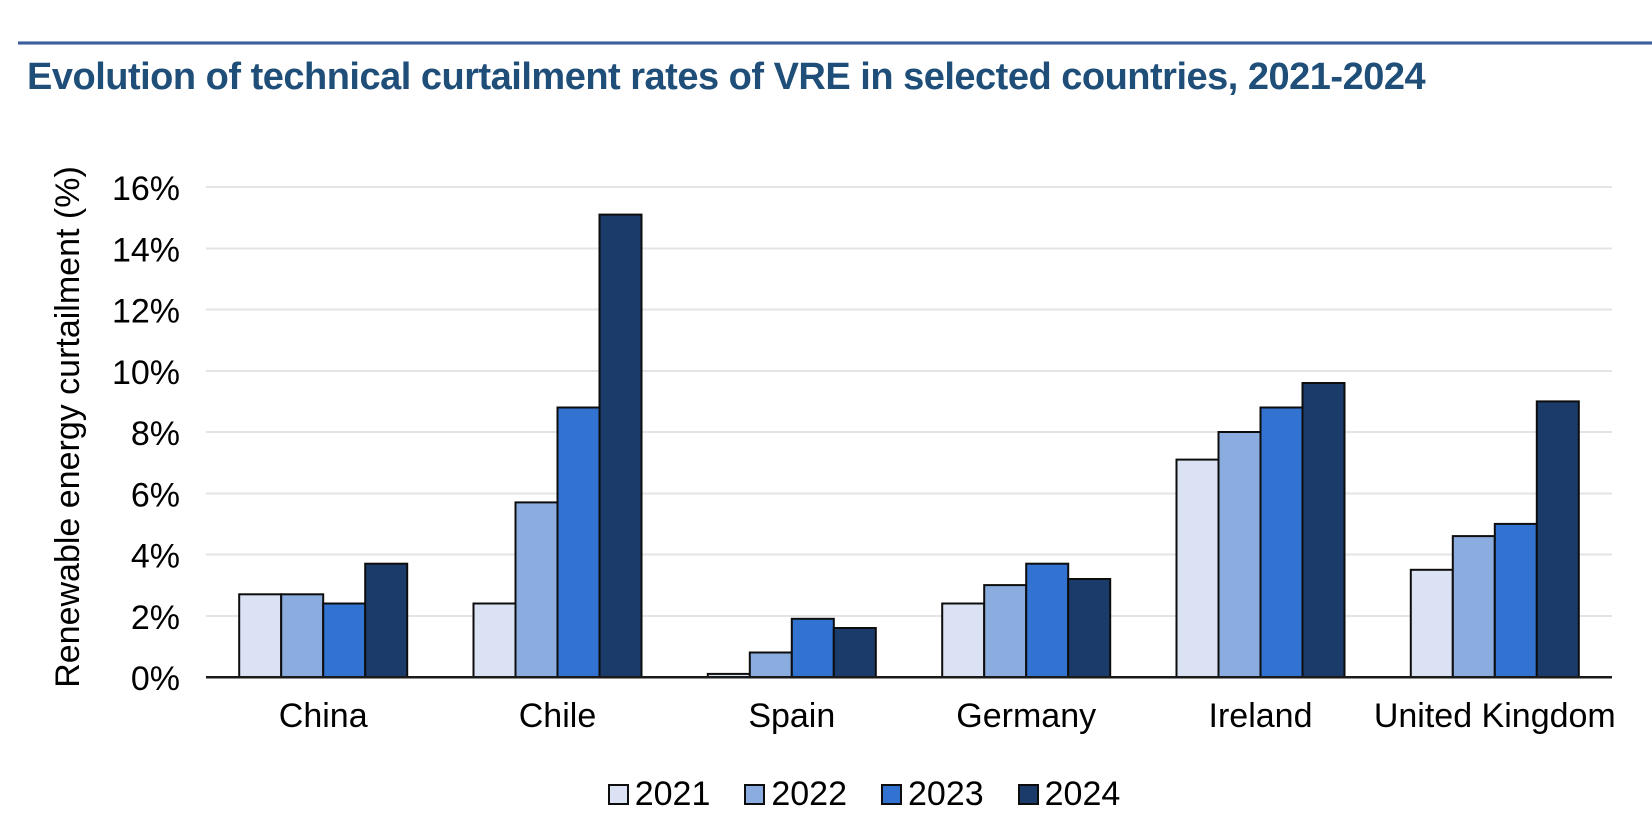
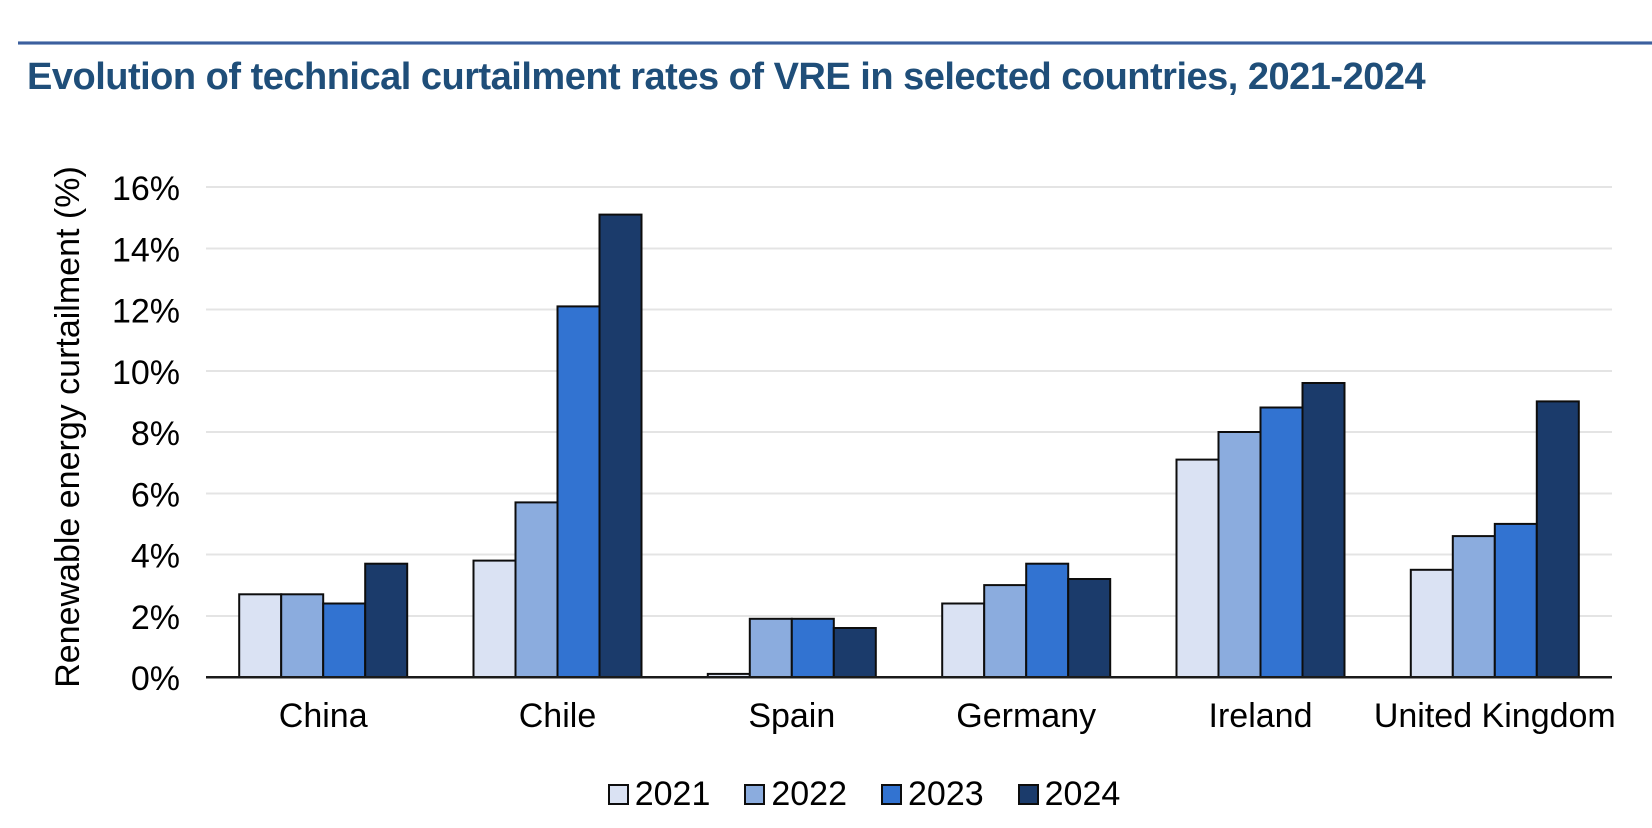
2021/Chile: 2.4% -> 3.8%
2023/Chile: 8.8% -> 12.1%
2022/Spain: 0.8% -> 1.9%
